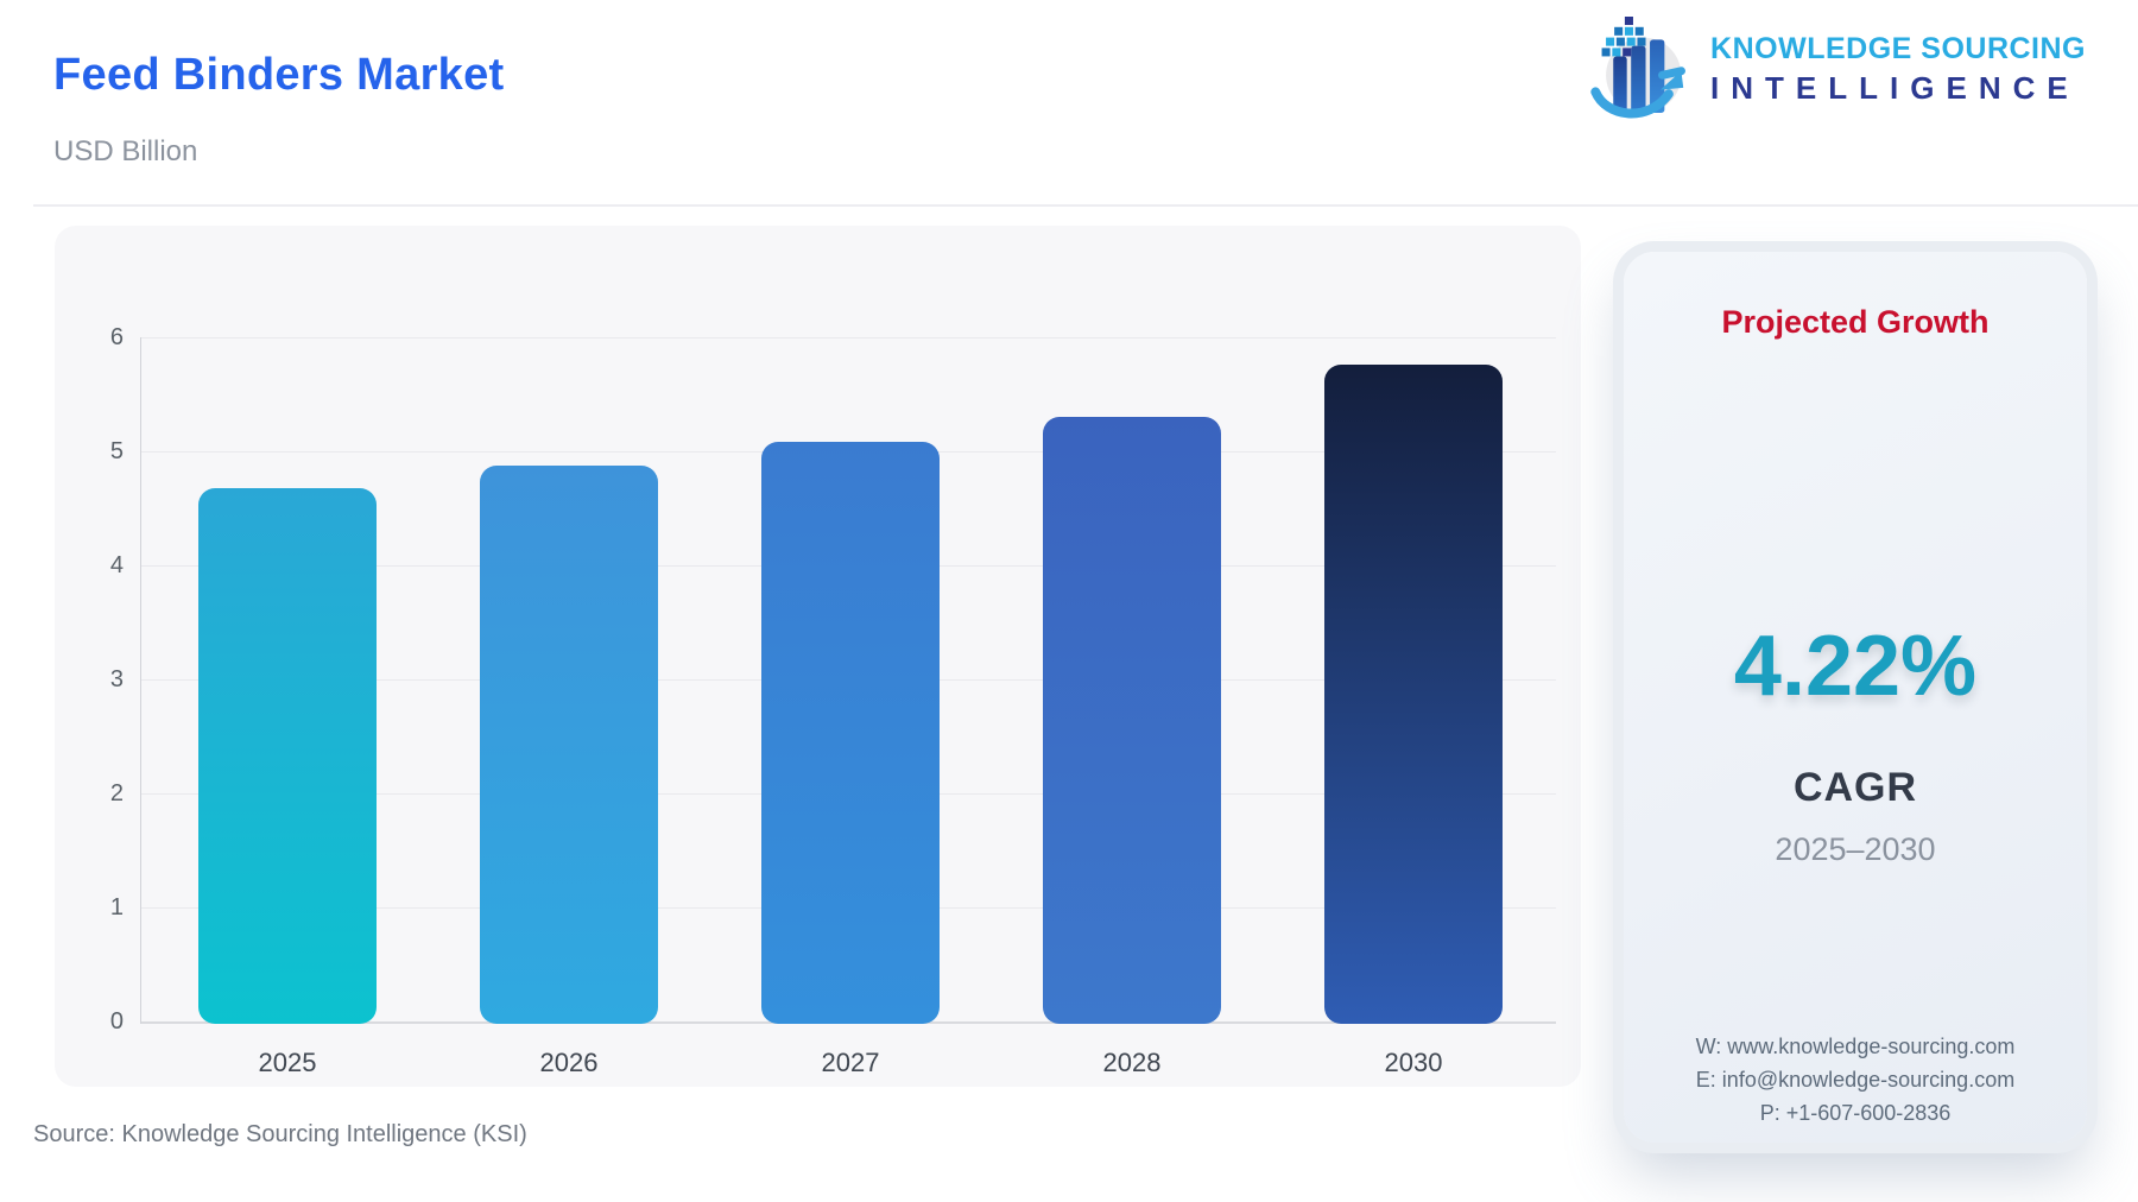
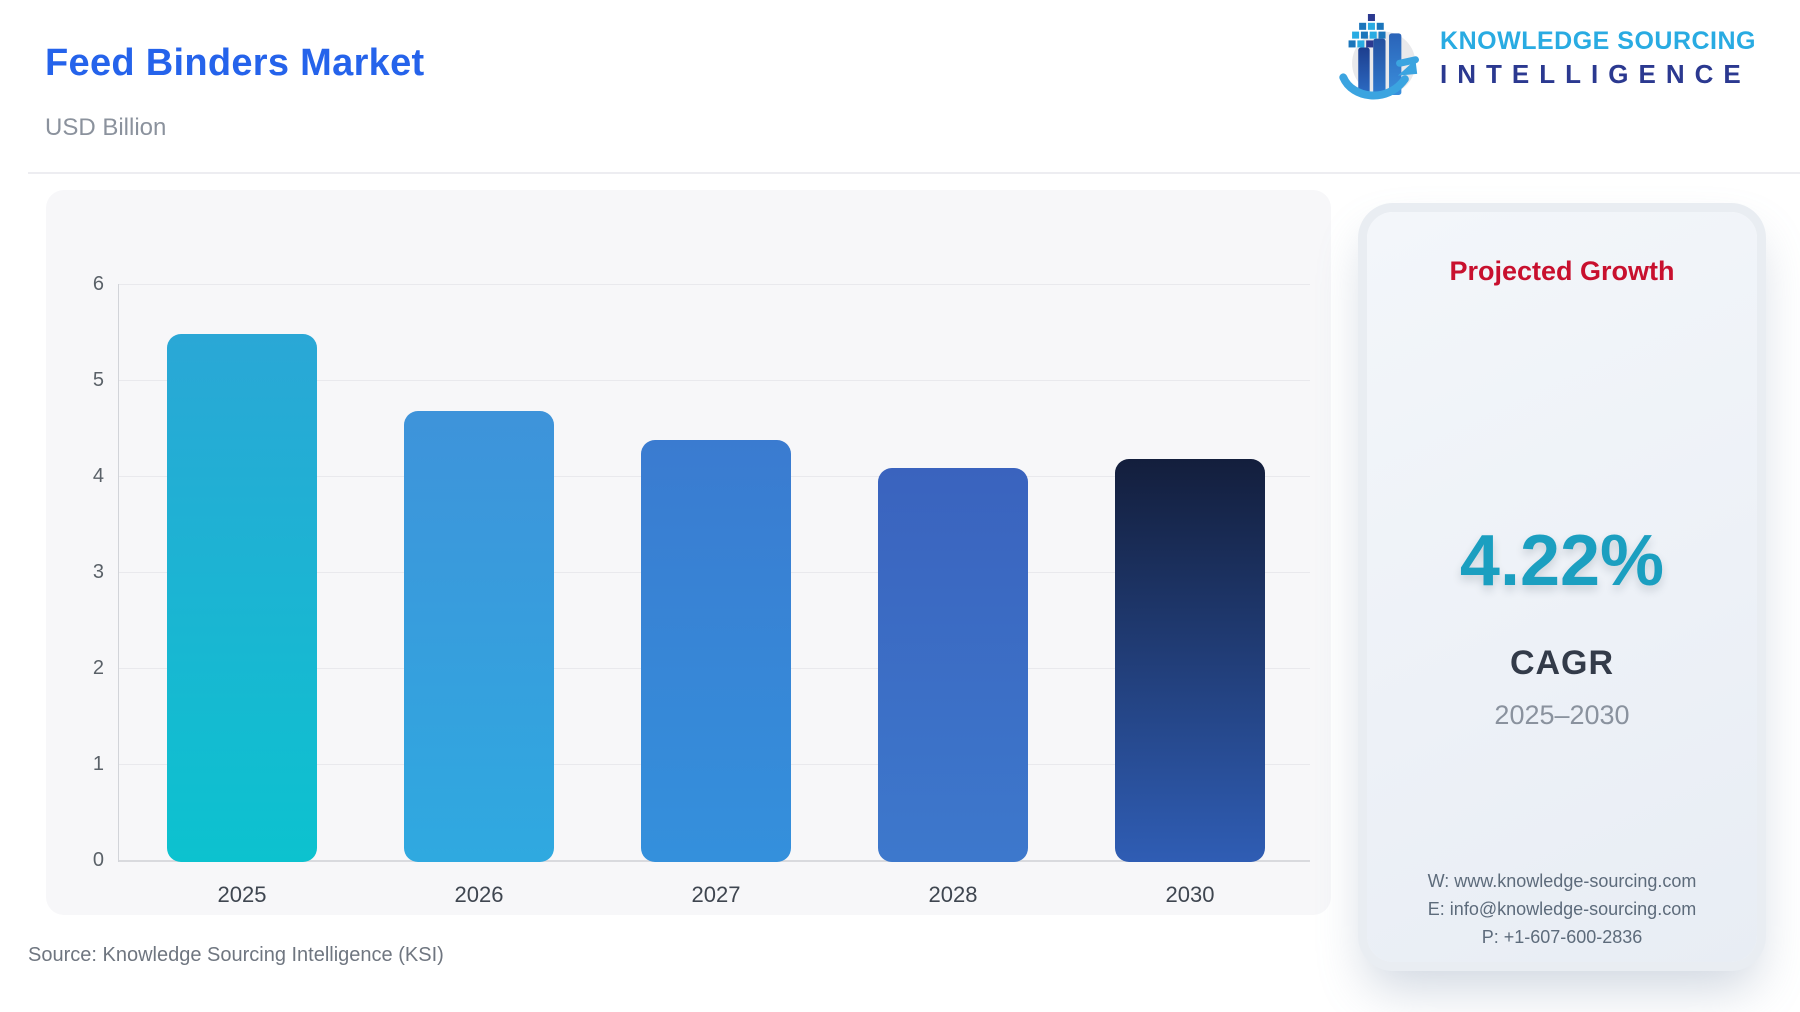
2025: 4.7 -> 5.5
2026: 4.9 -> 4.7
2027: 5.1 -> 4.4
2028: 5.3 -> 4.1
2030: 5.8 -> 4.2
